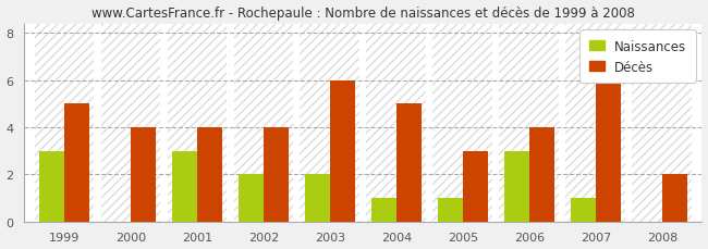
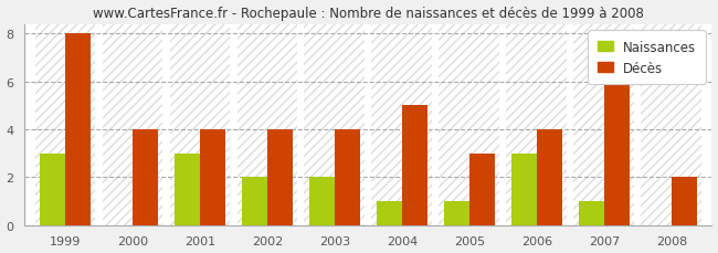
Décès/1999: 5 -> 8
Décès/2003: 6 -> 4
